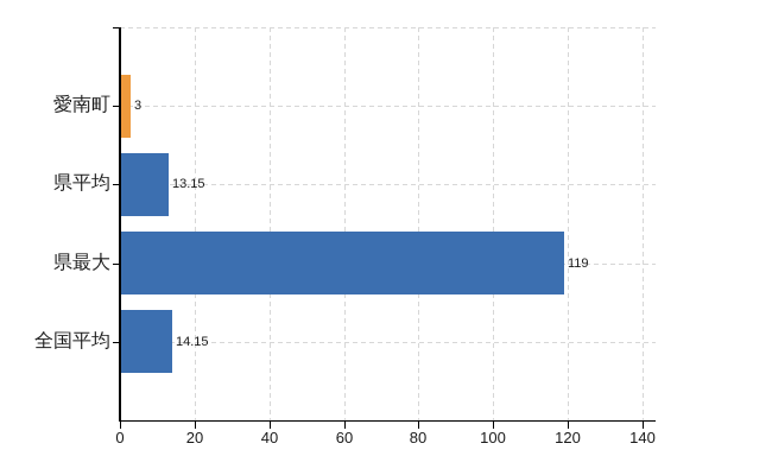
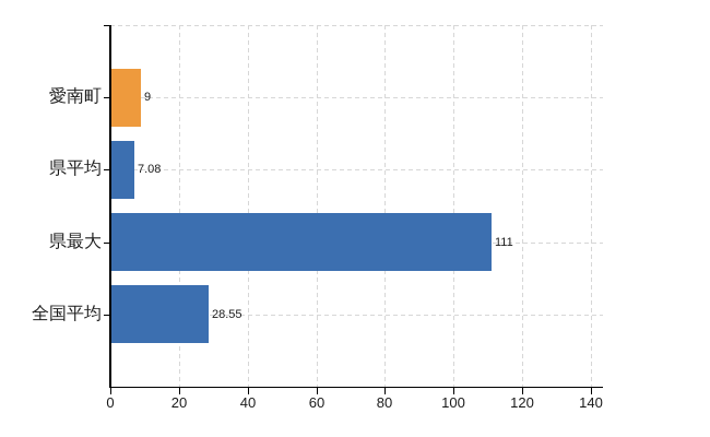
愛南町: 3 -> 9
県平均: 13.15 -> 7.08
県最大: 119 -> 111
全国平均: 14.15 -> 28.55
